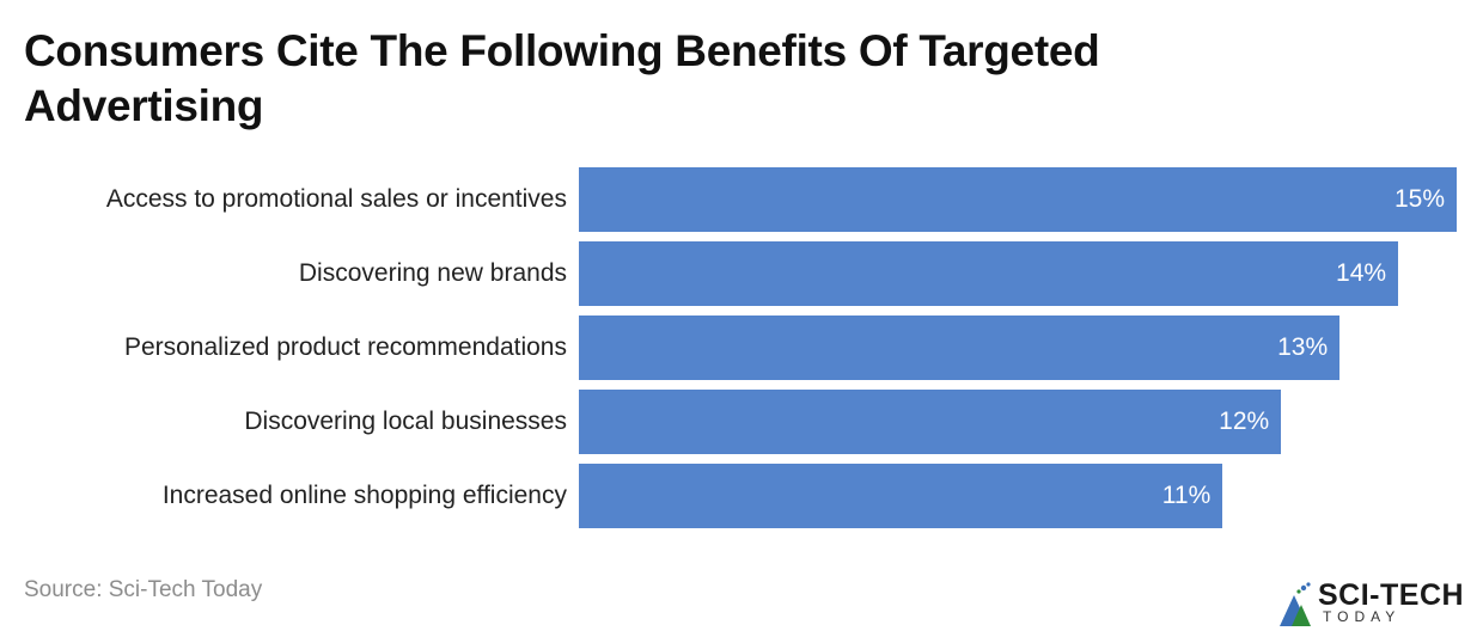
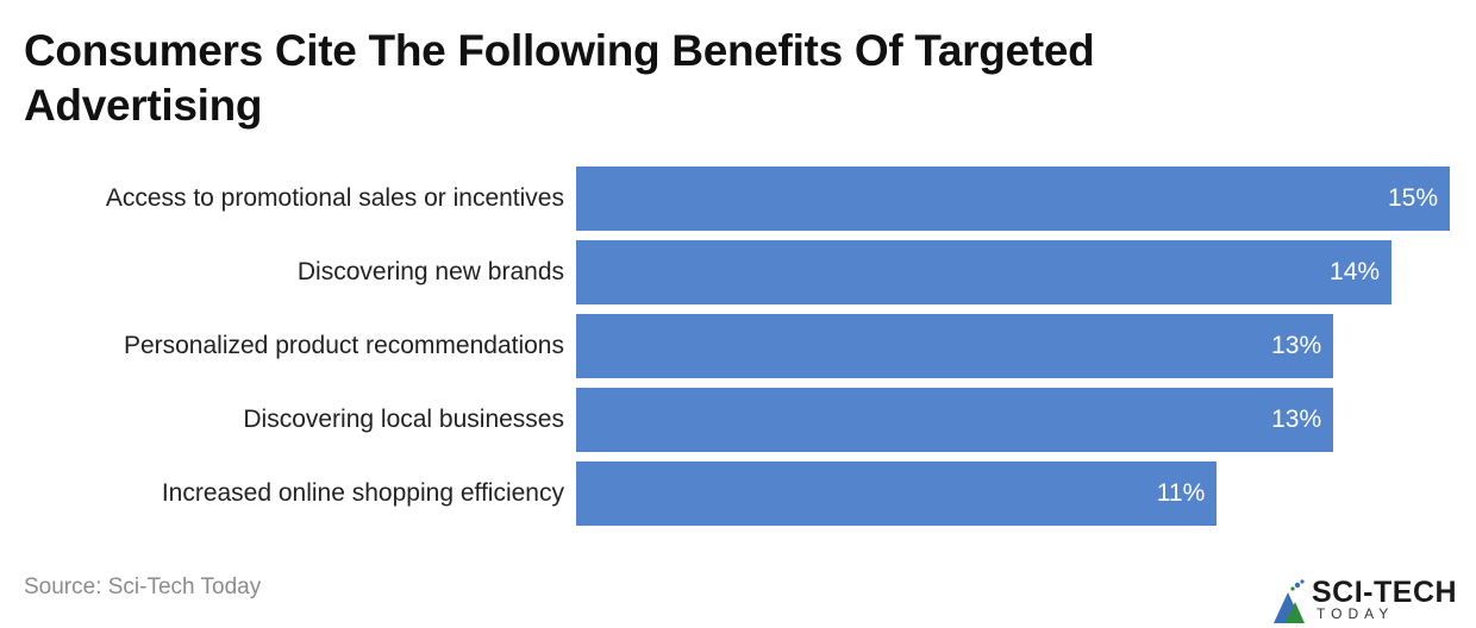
Discovering local businesses: 12% -> 13%
